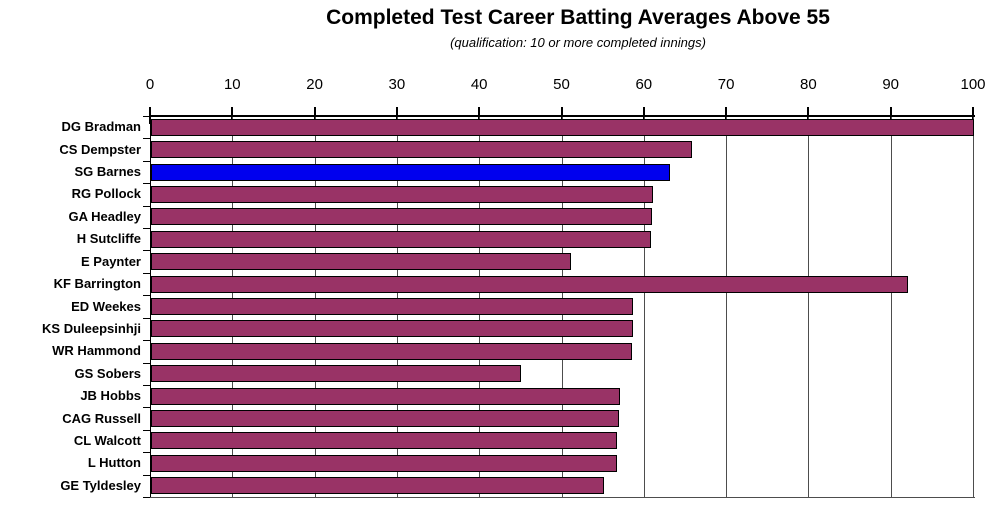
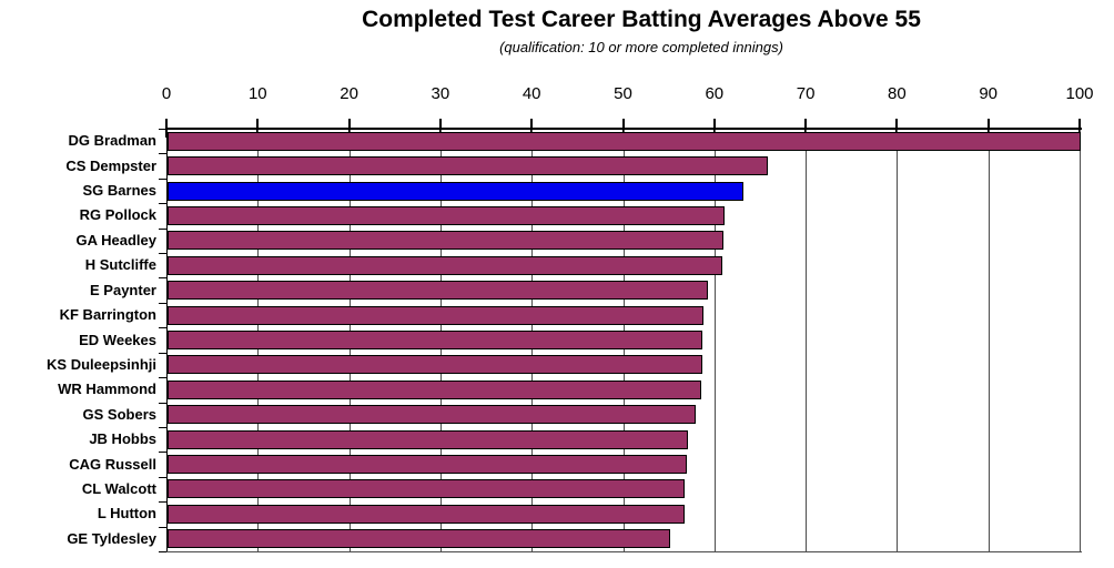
E Paynter: 51 -> 59
KF Barrington: 92 -> 59
GS Sobers: 45 -> 58
